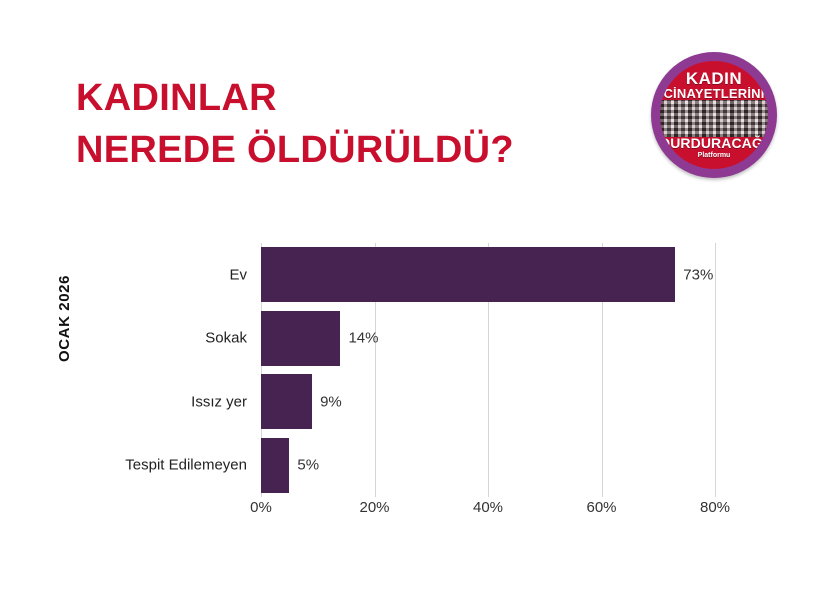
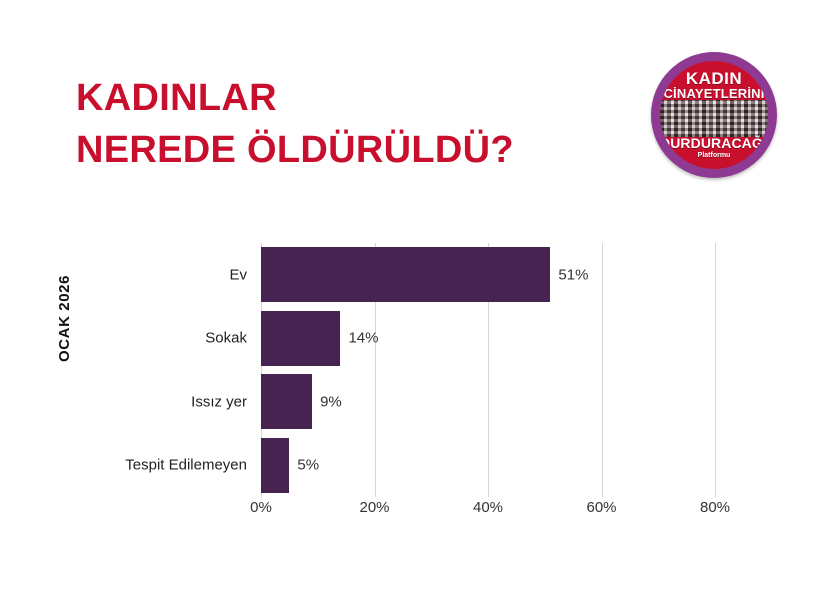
Ev: 73% -> 51%
